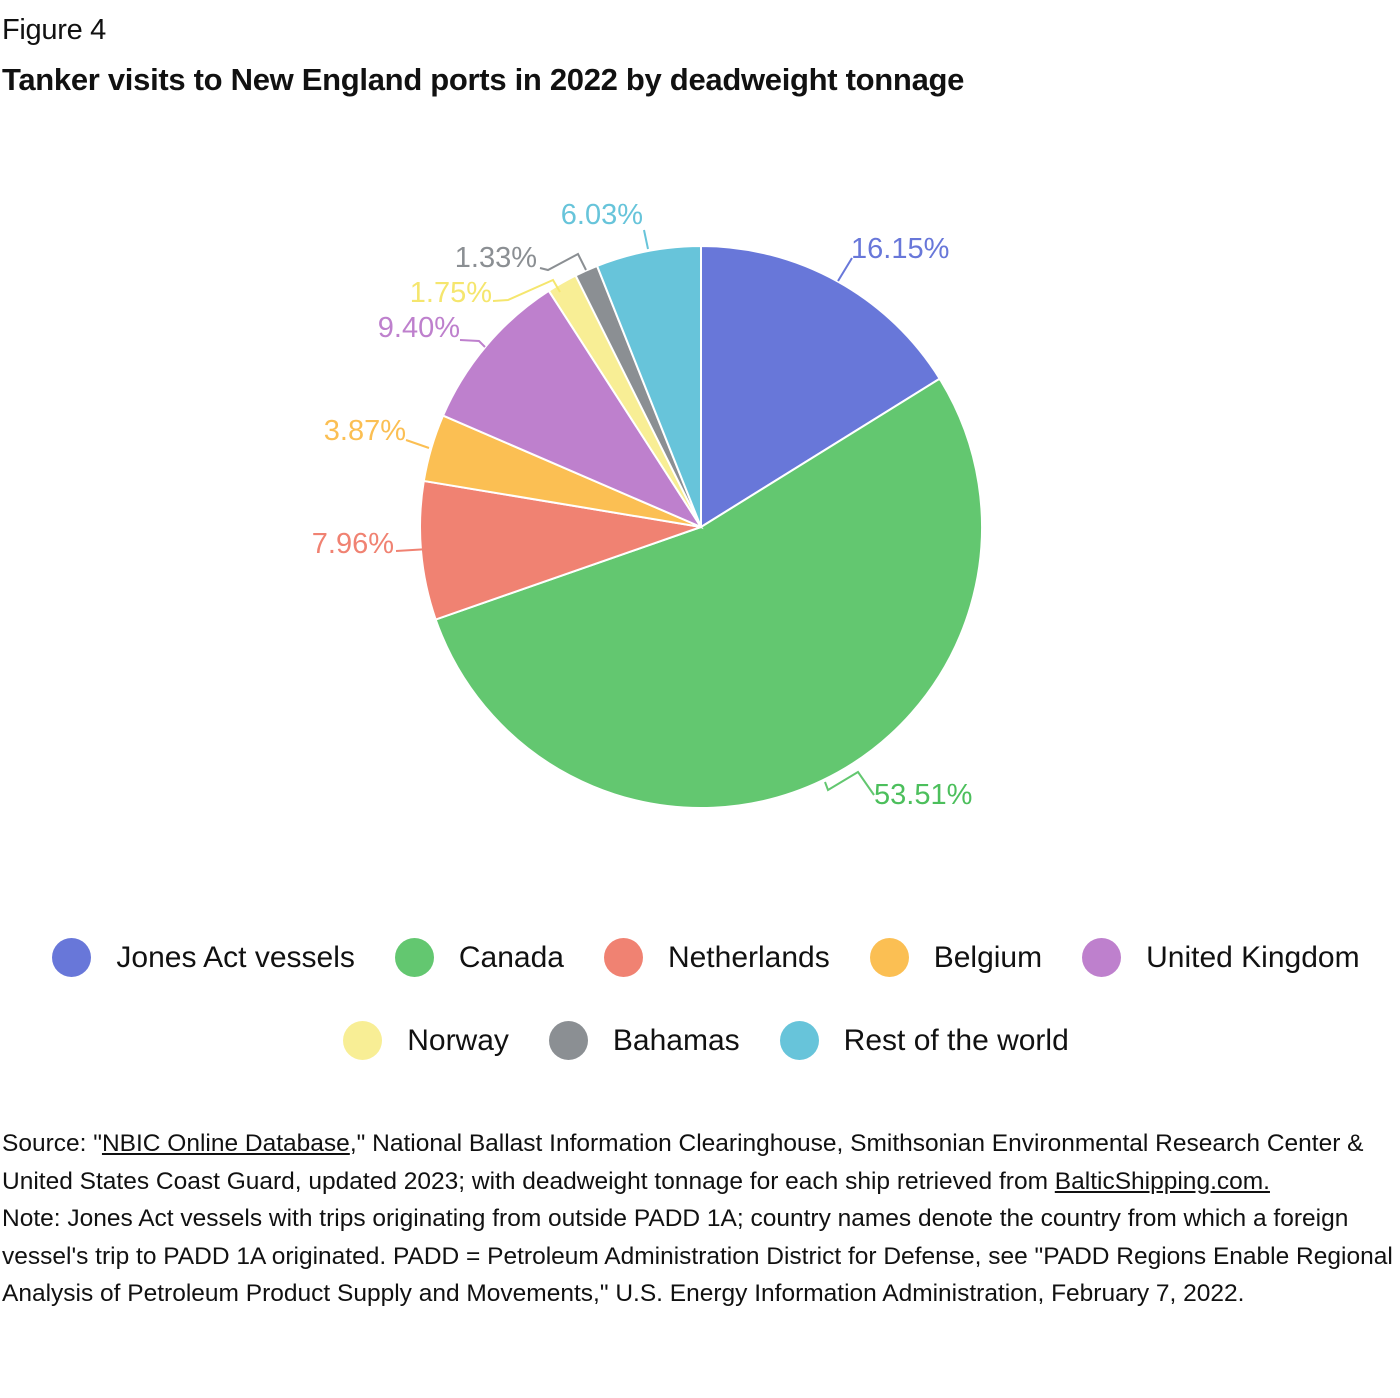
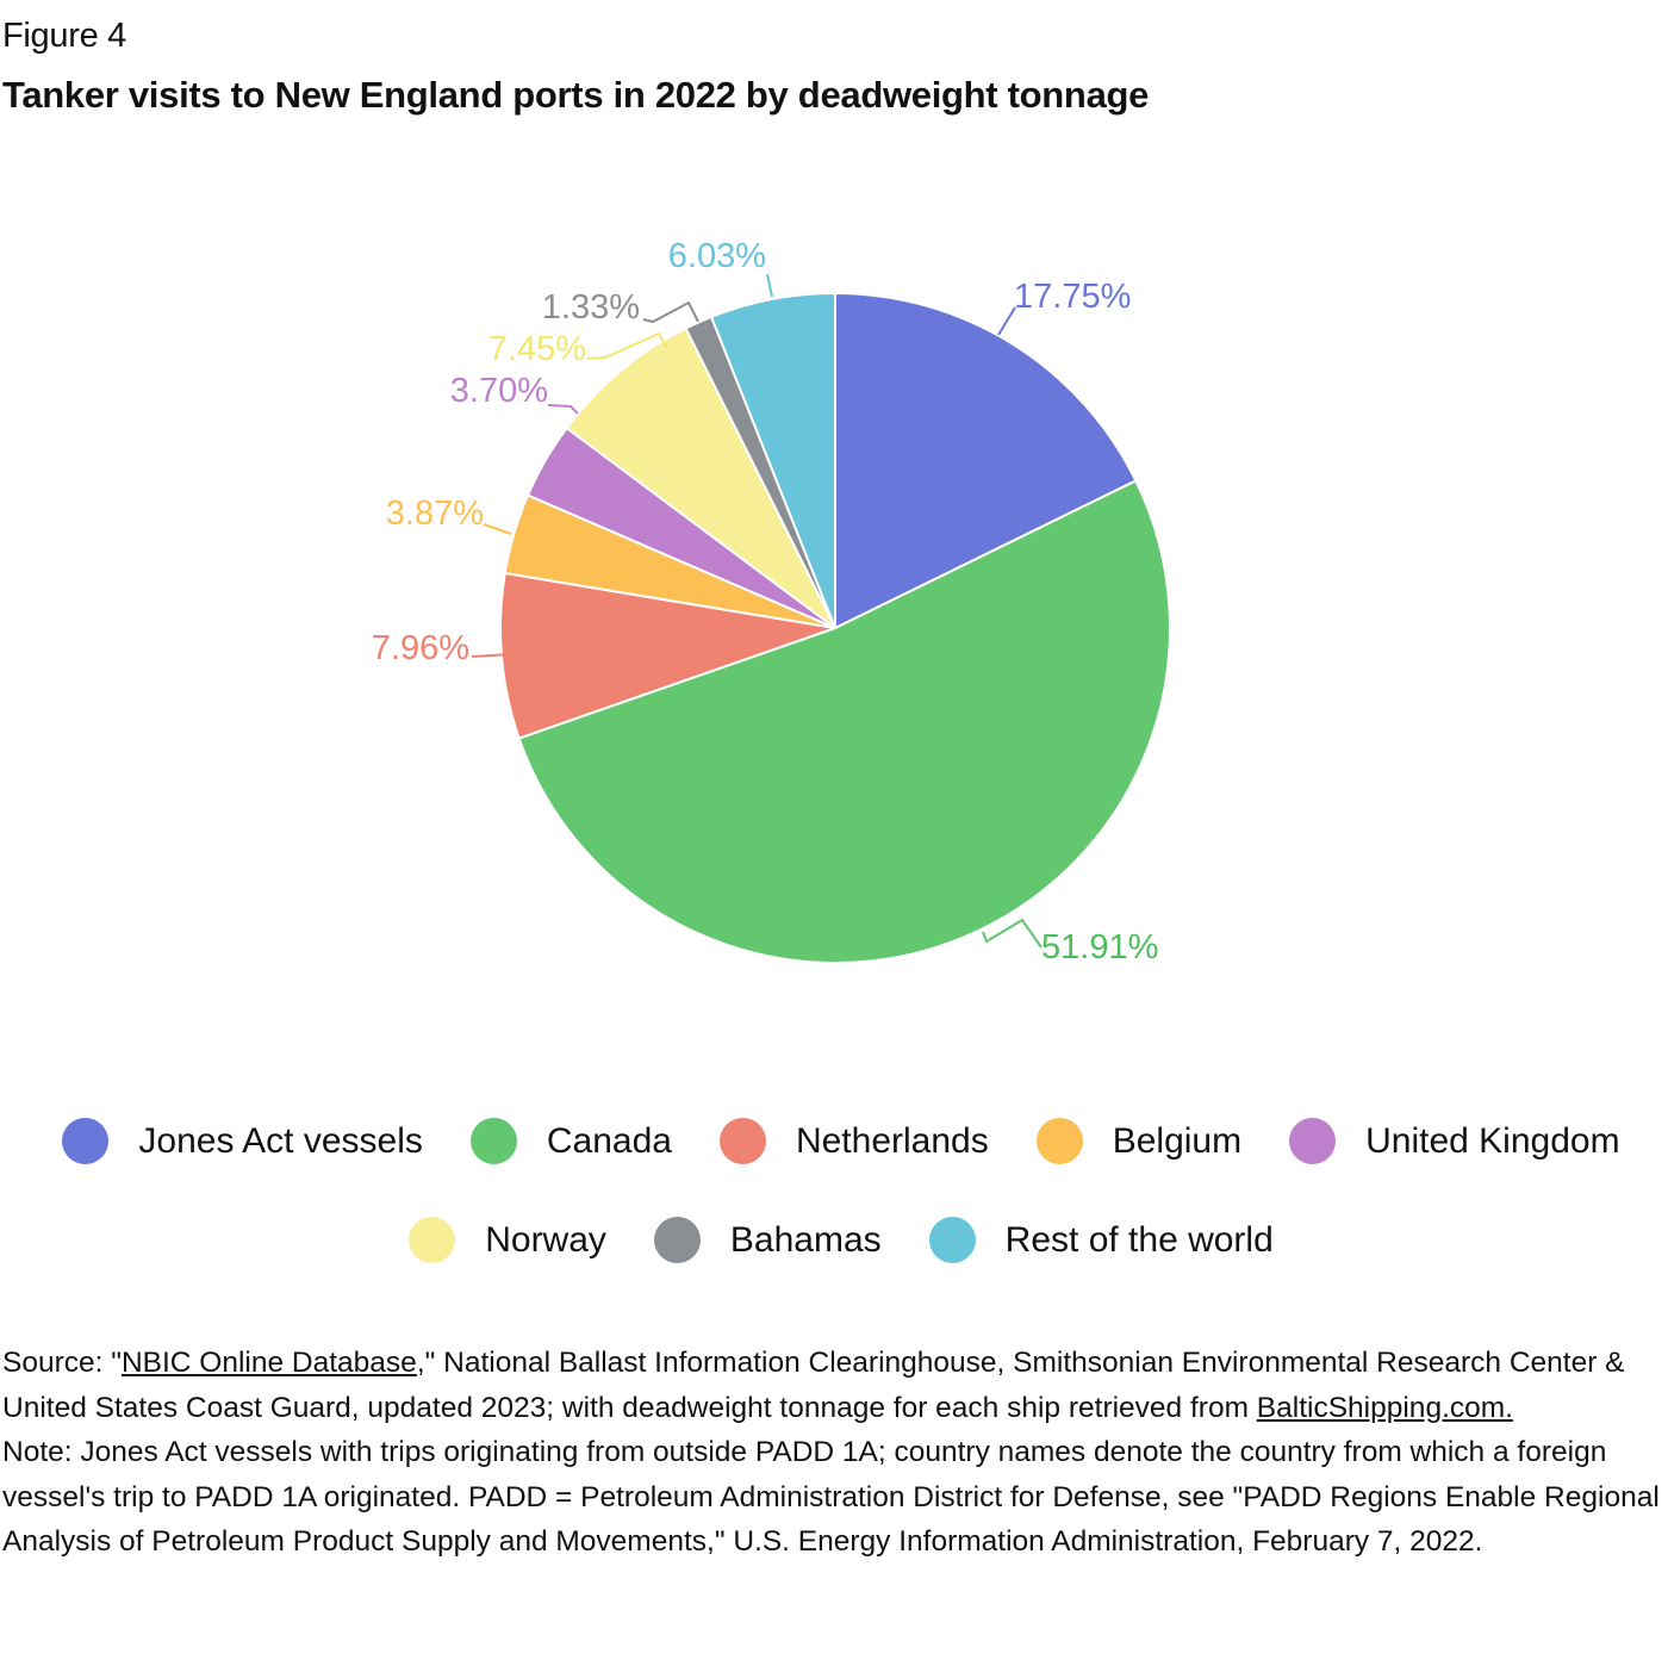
Jones Act vessels: 16.15% -> 17.75%
Canada: 53.51% -> 51.91%
United Kingdom: 9.40% -> 3.70%
Norway: 1.75% -> 7.45%
